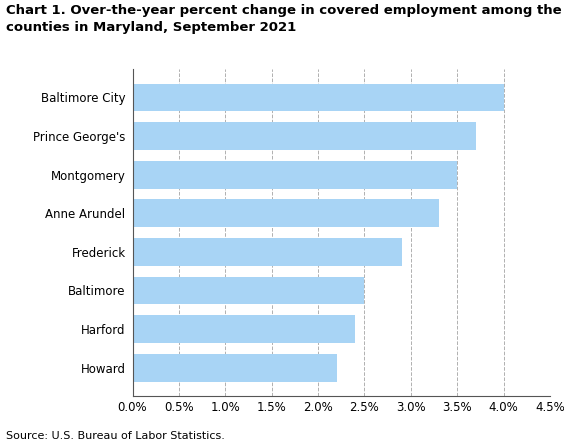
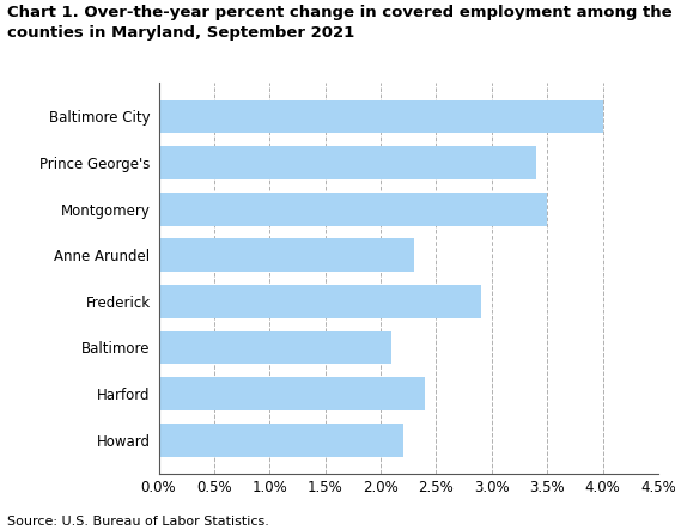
Prince George's: 3.7% -> 3.4%
Anne Arundel: 3.3% -> 2.3%
Baltimore: 2.5% -> 2.1%
